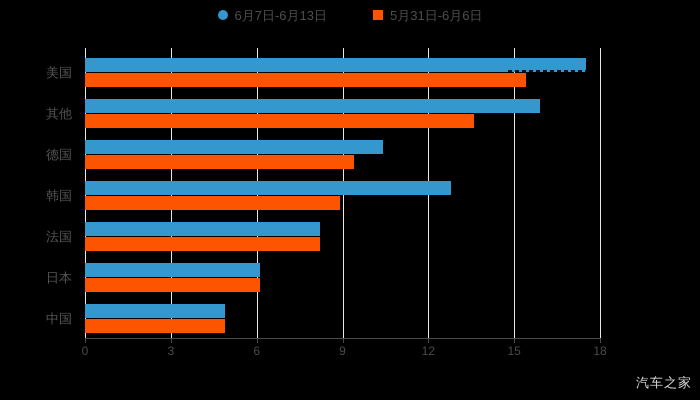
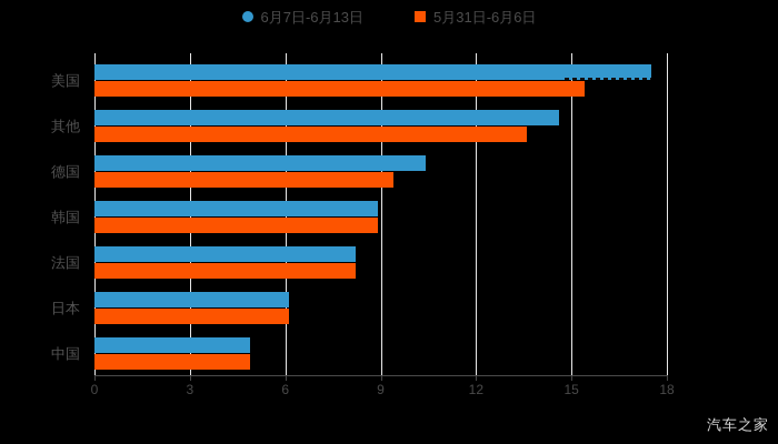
6月7日-6月13日/其他: 15.9 -> 14.6
6月7日-6月13日/韩国: 12.8 -> 8.9
